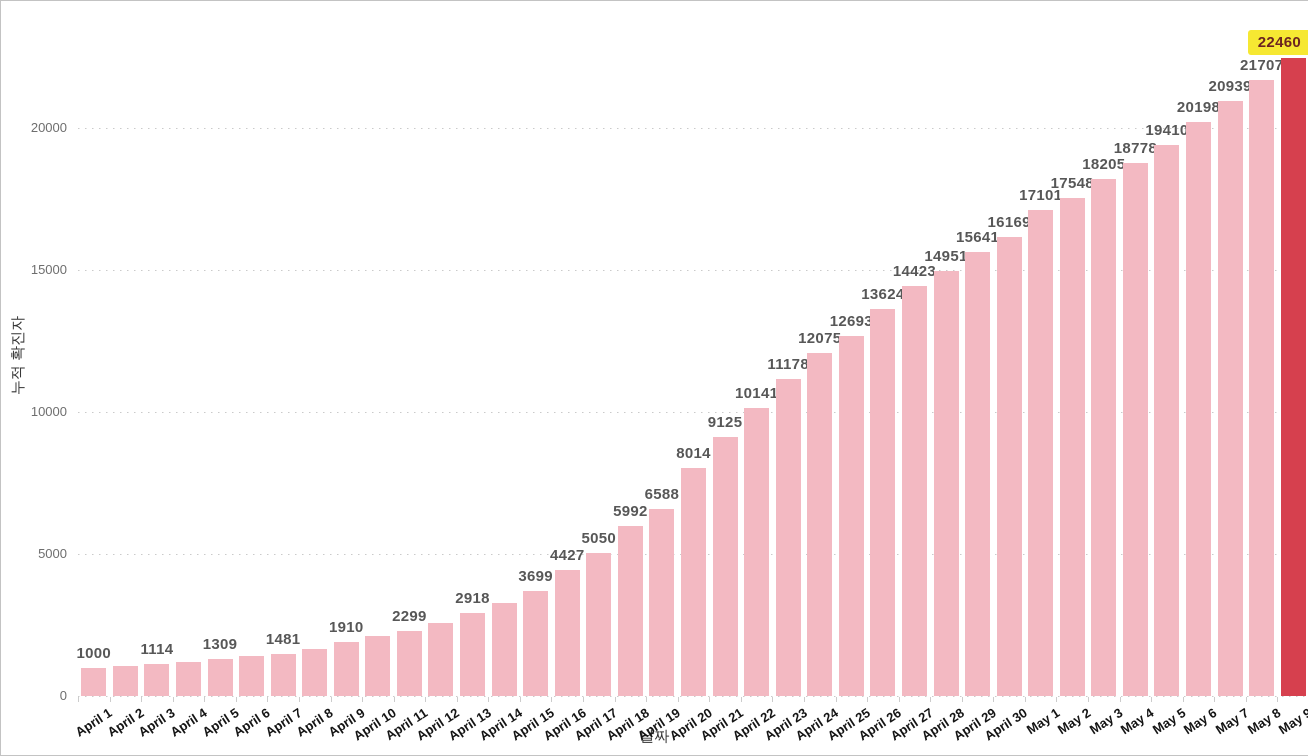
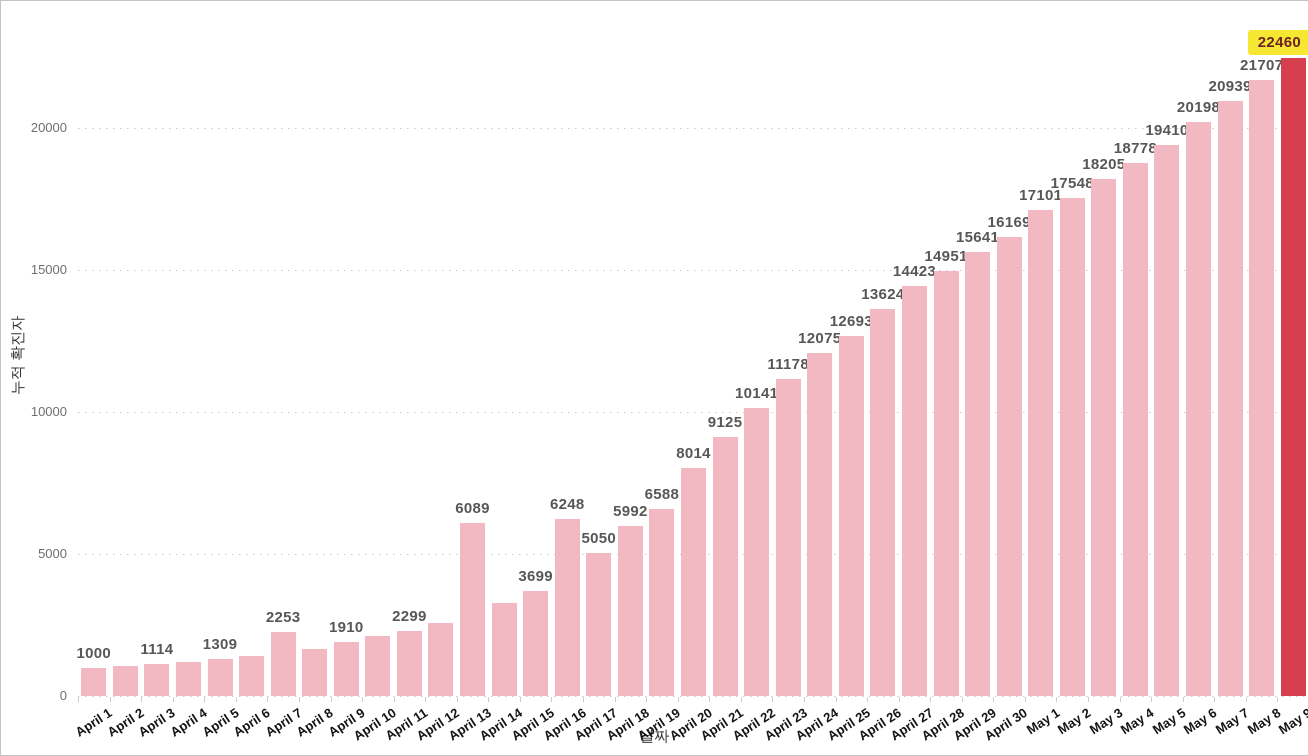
April 7: 1481 -> 2253
April 13: 2918 -> 6089
April 16: 4427 -> 6248
